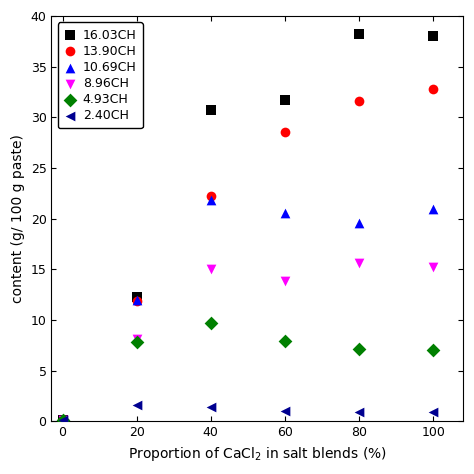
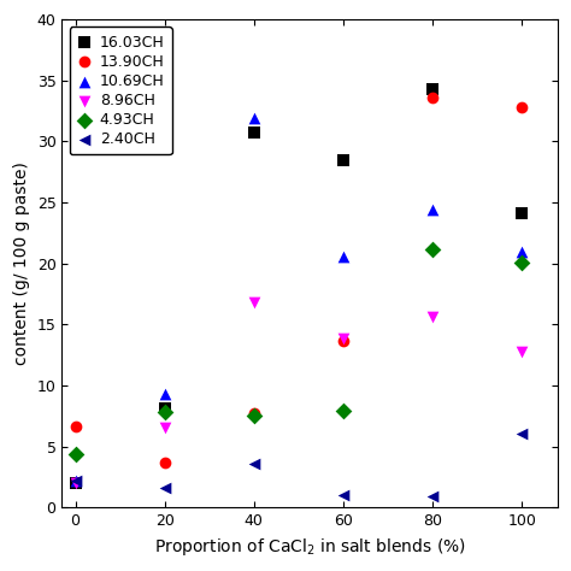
16.03CH/0: 0.1 -> 2.0
13.90CH/0: 0.1 -> 6.7
10.69CH/0: 0.1 -> 2.2
8.96CH/0: 0.1 -> 2.0
4.93CH/0: 0.1 -> 4.4
2.40CH/0: 0.1 -> 2.2
16.03CH/20: 12.3 -> 8.1
13.90CH/20: 11.9 -> 3.7
10.69CH/20: 12.0 -> 9.3
8.96CH/20: 8.1 -> 6.6
13.90CH/40: 22.2 -> 7.7
10.69CH/40: 21.9 -> 31.9
8.96CH/40: 15.0 -> 16.8
4.93CH/40: 9.7 -> 7.5
2.40CH/40: 1.4 -> 3.6
16.03CH/60: 31.7 -> 28.5
13.90CH/60: 28.6 -> 13.7
16.03CH/80: 38.2 -> 34.3
13.90CH/80: 31.6 -> 33.6
10.69CH/80: 19.6 -> 24.4
4.93CH/80: 7.2 -> 21.2
16.03CH/100: 38.0 -> 24.1
8.96CH/100: 15.2 -> 12.8
4.93CH/100: 7.1 -> 20.1
2.40CH/100: 0.9 -> 6.1
